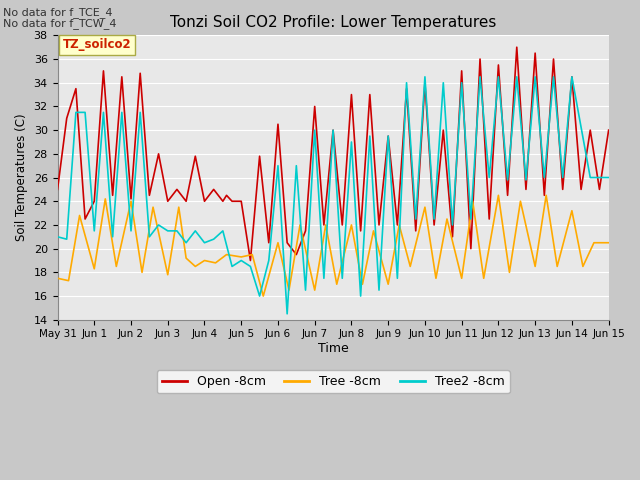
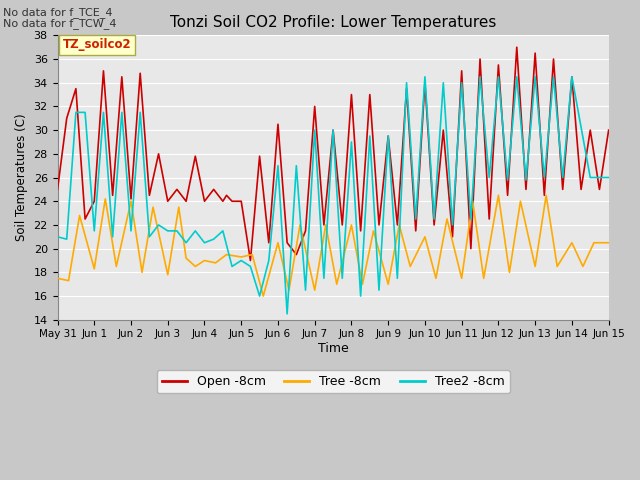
Tree -8cm/Jun 10: 23.5 -> 21.0
Tree -8cm/Jun 14: 23.2 -> 20.5
